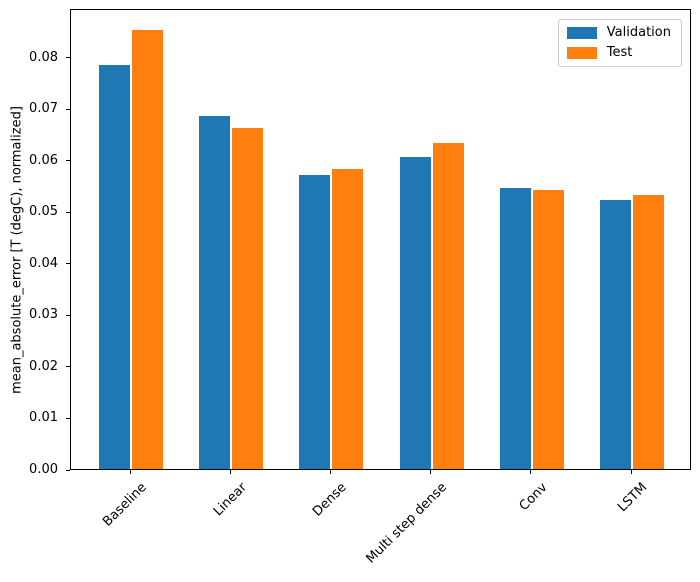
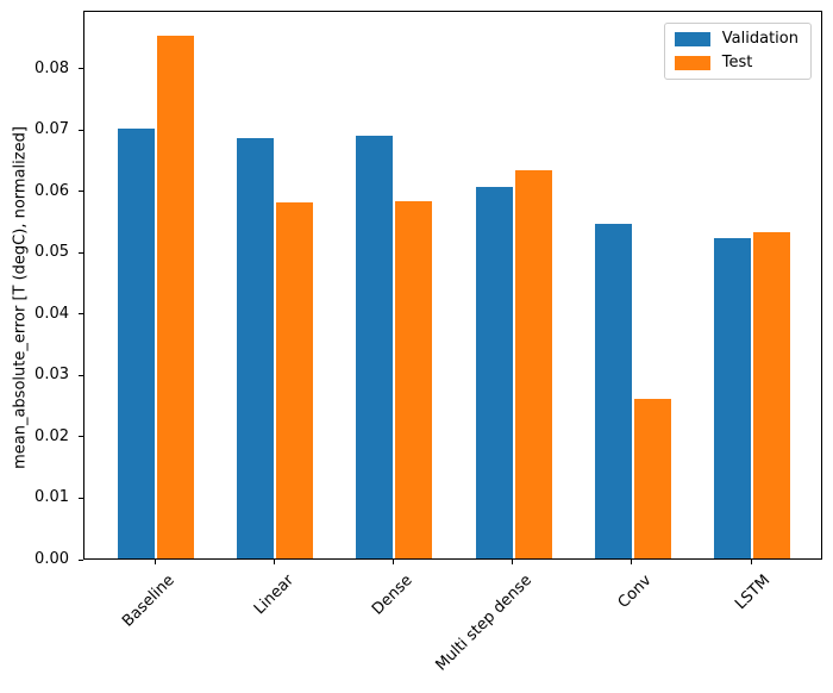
Validation/Baseline: 0.079 -> 0.070
Test/Linear: 0.066 -> 0.058
Validation/Dense: 0.057 -> 0.069
Test/Conv: 0.054 -> 0.026
